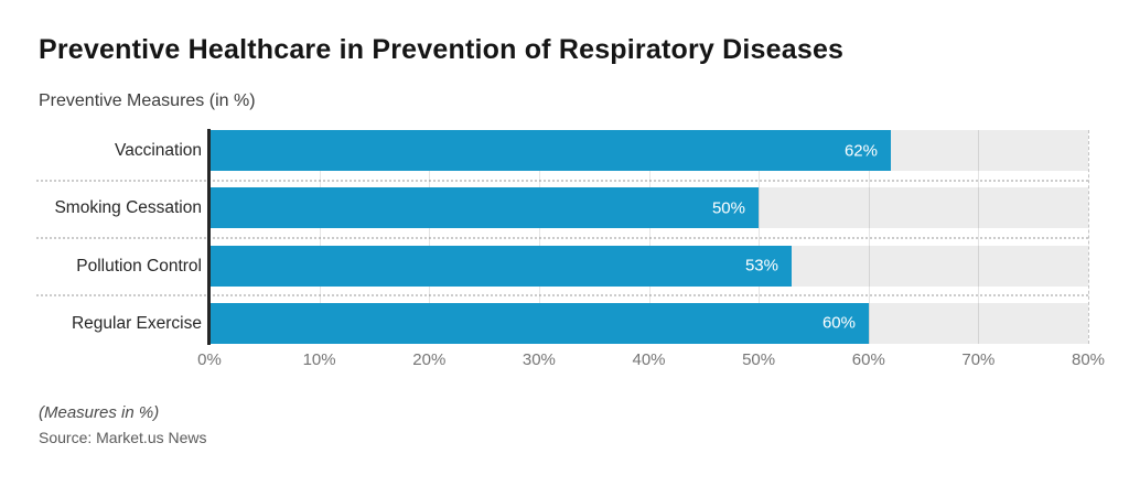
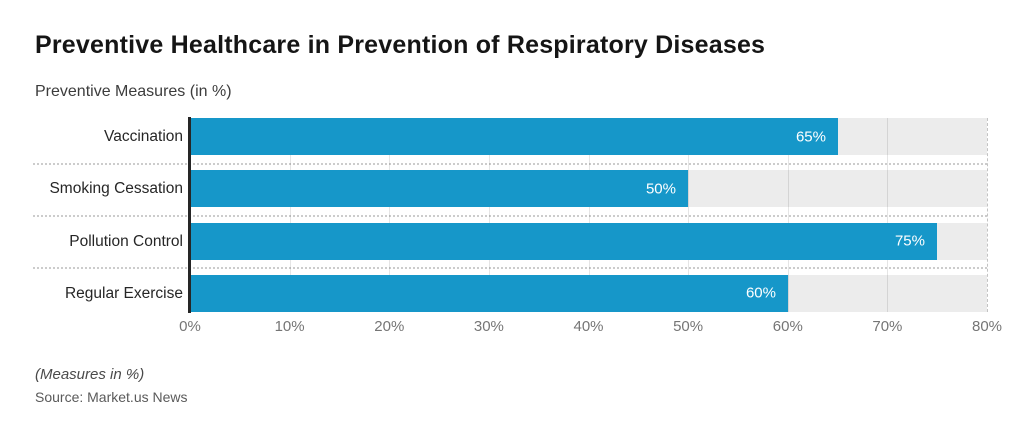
Vaccination: 62% -> 65%
Pollution Control: 53% -> 75%
